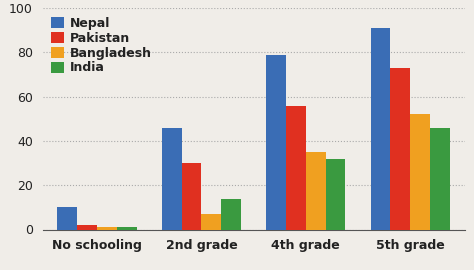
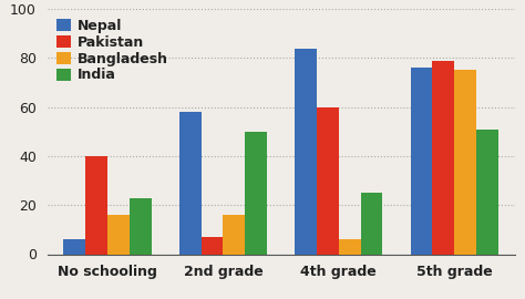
Nepal/No schooling: 10 -> 6
Pakistan/No schooling: 2 -> 40
Bangladesh/No schooling: 1 -> 16
India/No schooling: 1 -> 23
Nepal/2nd grade: 46 -> 58
Pakistan/2nd grade: 30 -> 7
Bangladesh/2nd grade: 7 -> 16
India/2nd grade: 14 -> 50
Nepal/4th grade: 79 -> 84
Pakistan/4th grade: 56 -> 60
Bangladesh/4th grade: 35 -> 6
India/4th grade: 32 -> 25
Nepal/5th grade: 91 -> 76
Pakistan/5th grade: 73 -> 79
Bangladesh/5th grade: 52 -> 75
India/5th grade: 46 -> 51
